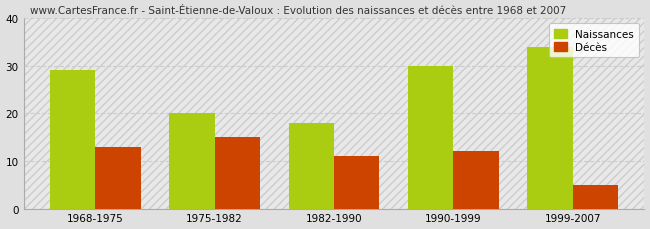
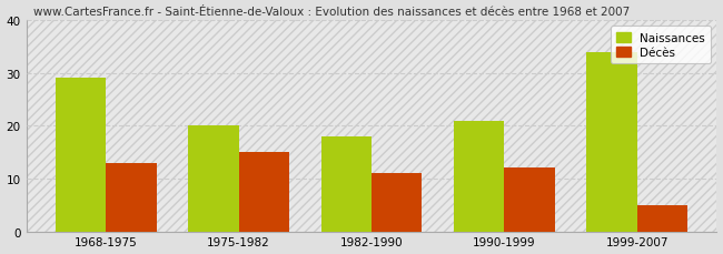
Naissances/1990-1999: 30 -> 21
